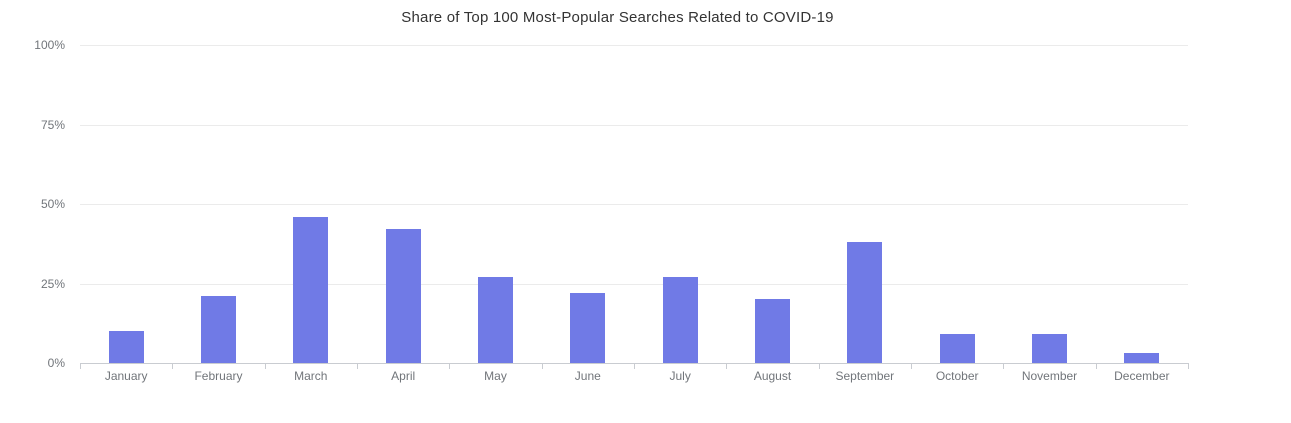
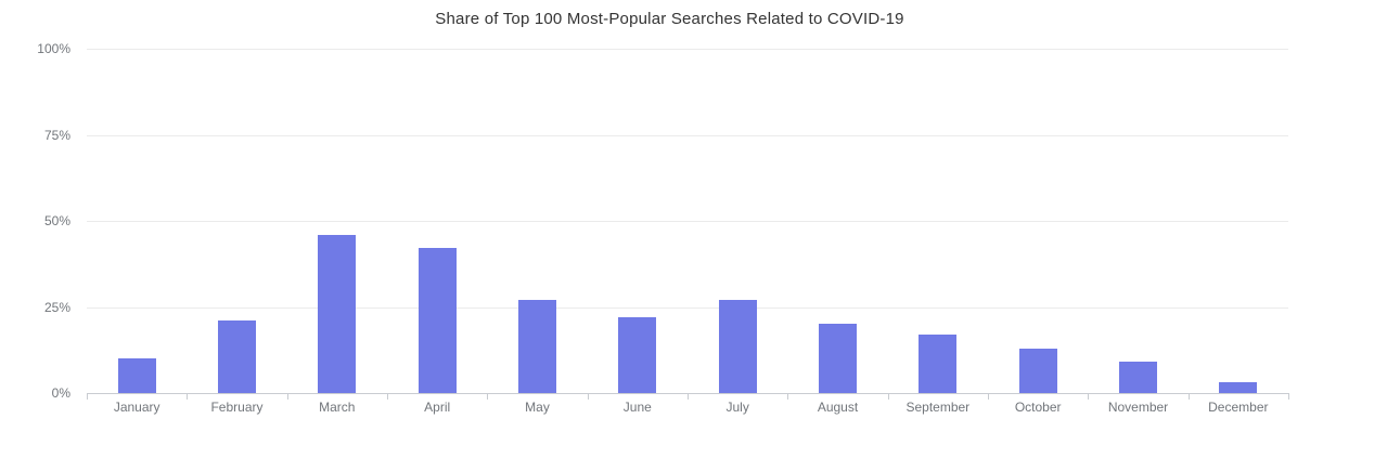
September: 38% -> 17%
October: 9% -> 13%
